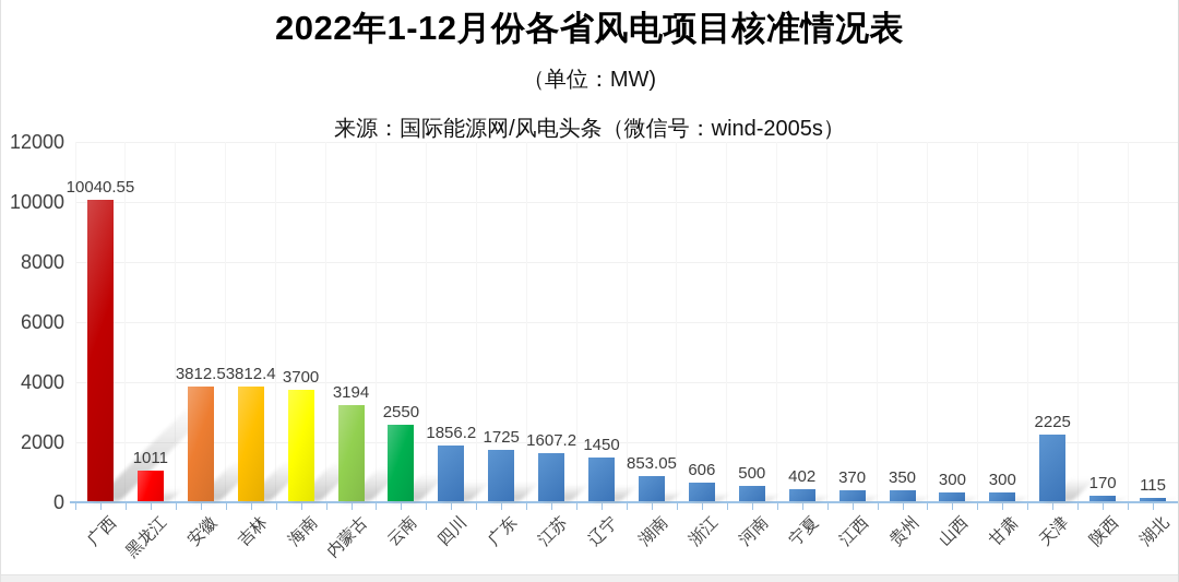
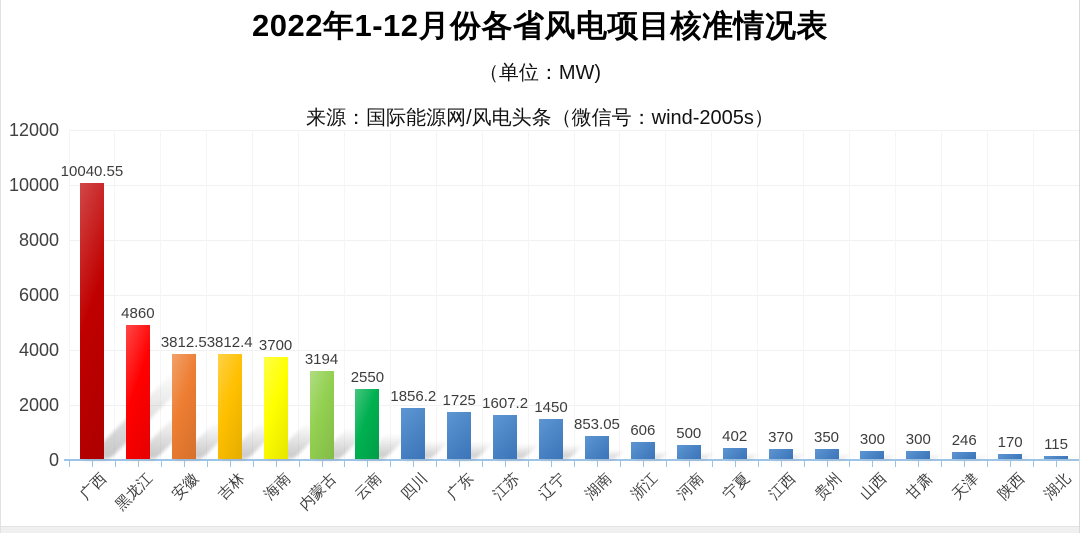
黑龙江: 1011 -> 4860
天津: 2225 -> 246
